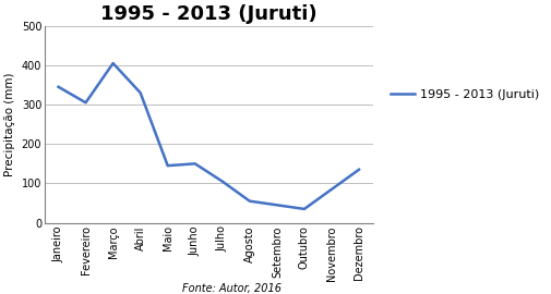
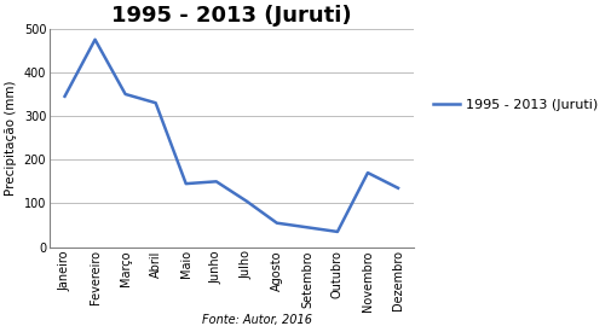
Fevereiro: 305 -> 475
Março: 405 -> 350
Novembro: 85 -> 170
